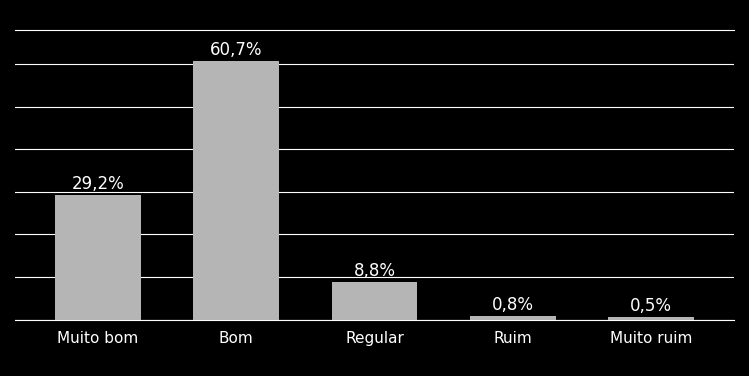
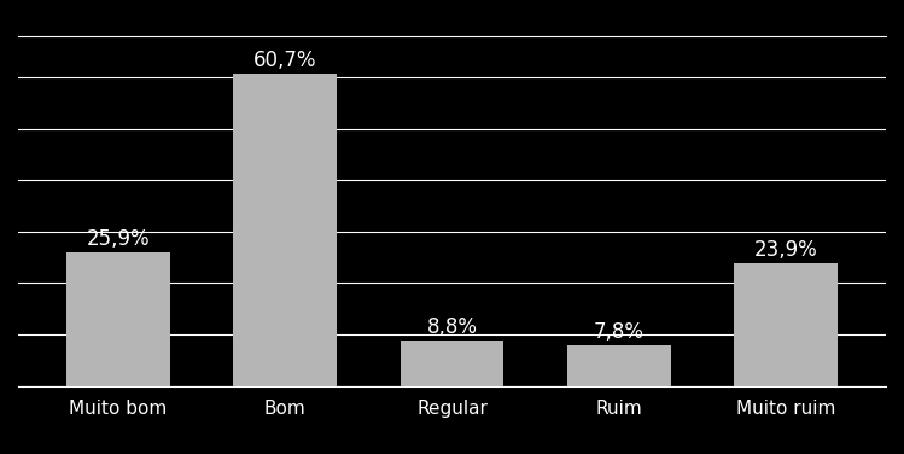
Muito bom: 29,2% -> 25,9%
Ruim: 0,8% -> 7,8%
Muito ruim: 0,5% -> 23,9%
